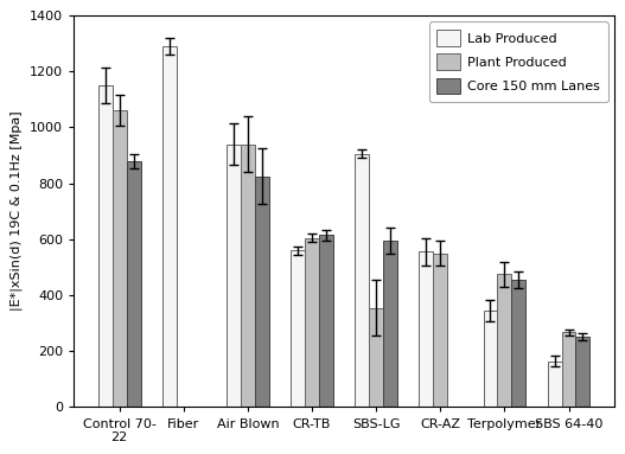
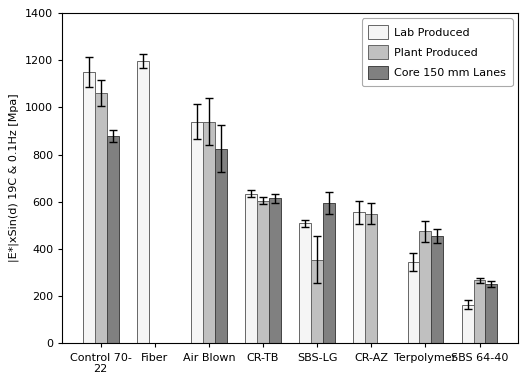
Lab Produced/Fiber: 1290 -> 1195
Lab Produced/CR-TB: 560 -> 635
Lab Produced/SBS-LG: 905 -> 510
